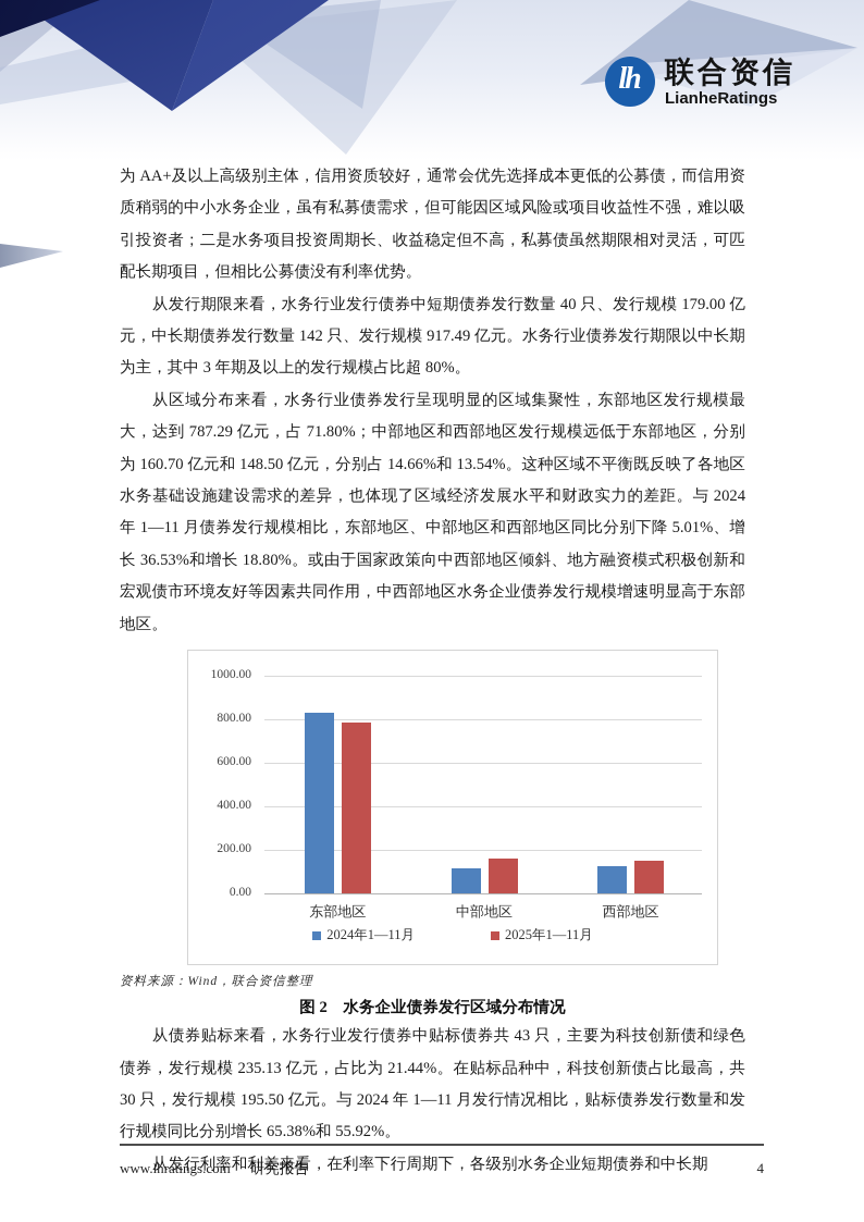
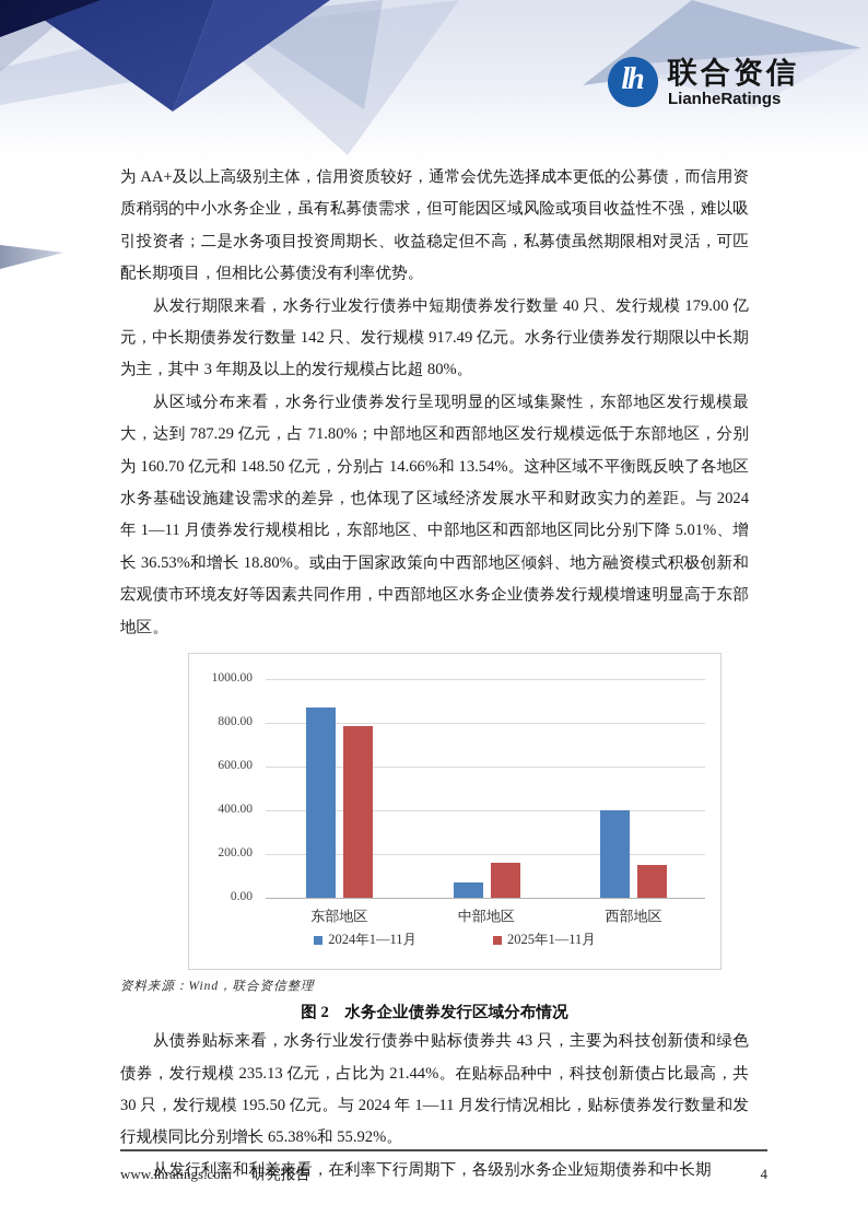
2024年1—11月/东部地区: 830 -> 870
2024年1—11月/中部地区: 120 -> 70
2024年1—11月/西部地区: 120 -> 400
